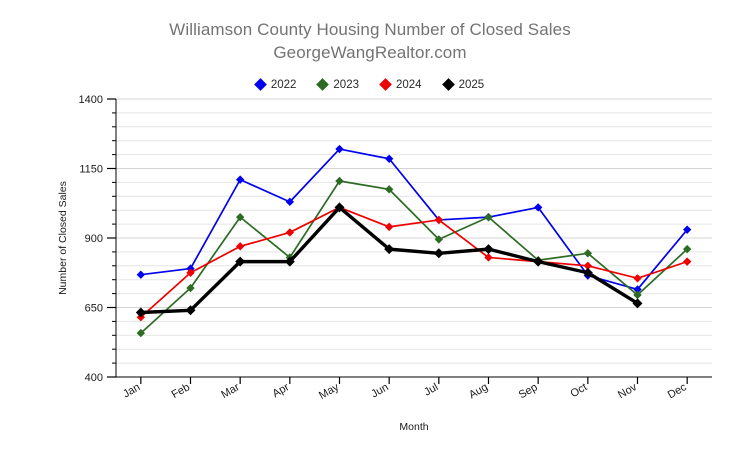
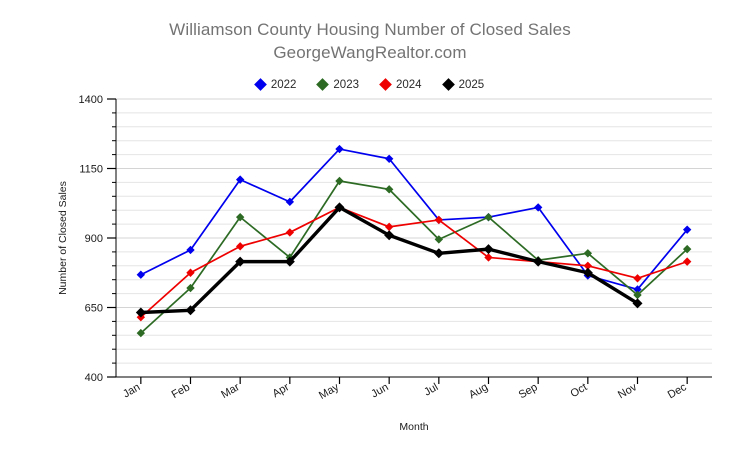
2022/Feb: 790 -> 860
2025/Jun: 860 -> 910
